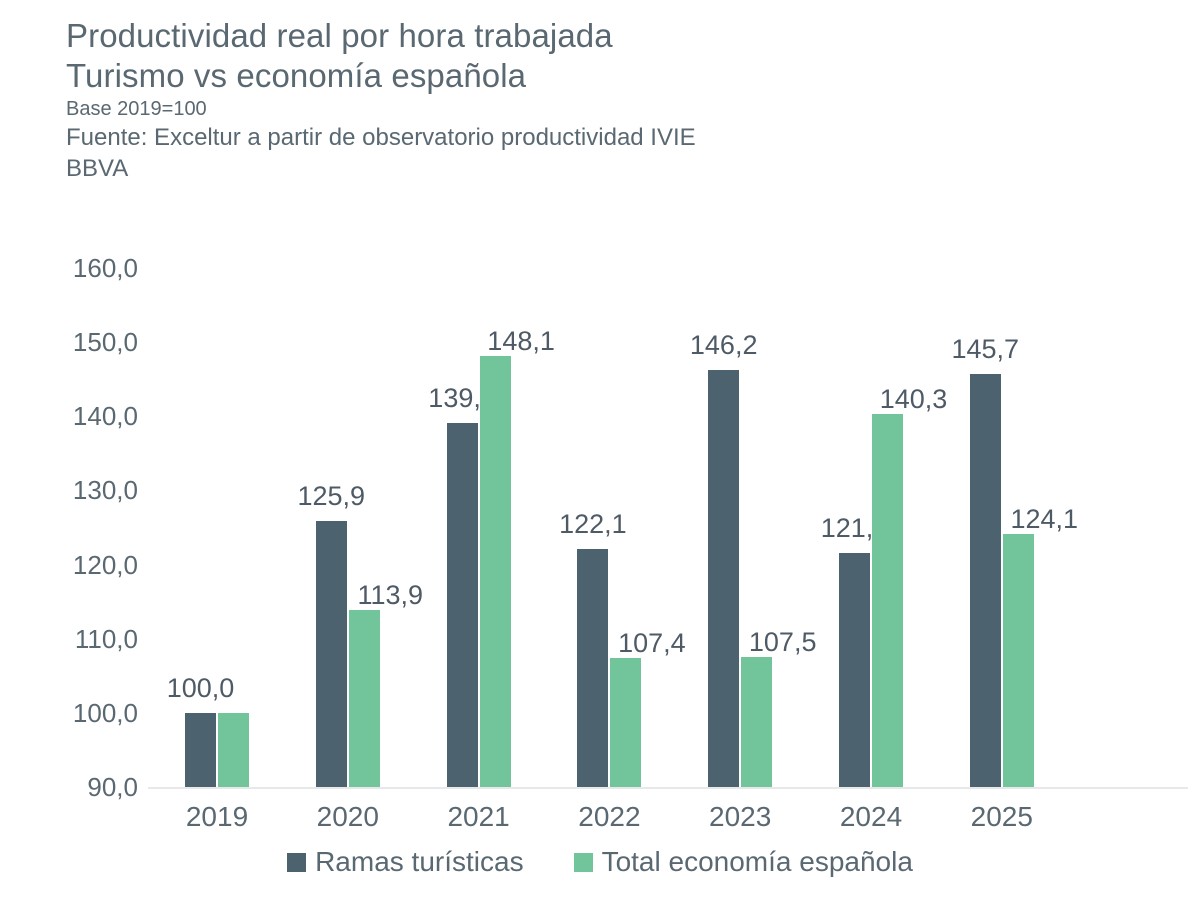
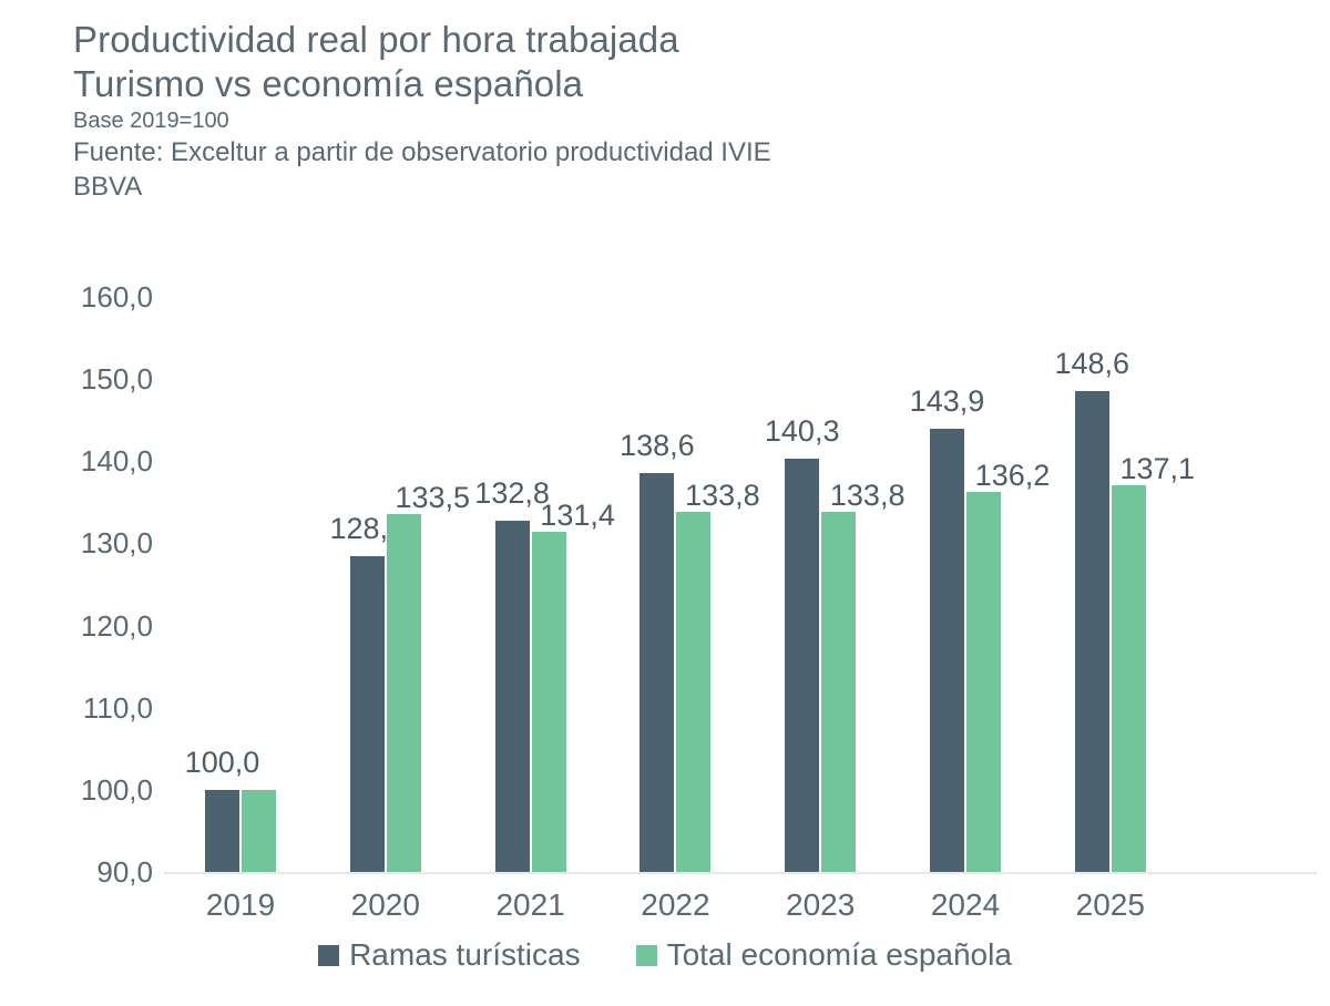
Ramas turísticas/2020: 125,9 -> 128,5
Total economía española/2020: 113,9 -> 133,5
Ramas turísticas/2021: 139,1 -> 132,8
Total economía española/2021: 148,1 -> 131,4
Ramas turísticas/2022: 122,1 -> 138,6
Total economía española/2022: 107,4 -> 133,8
Ramas turísticas/2023: 146,2 -> 140,3
Total economía española/2023: 107,5 -> 133,8
Ramas turísticas/2024: 121,6 -> 143,9
Total economía española/2024: 140,3 -> 136,2
Ramas turísticas/2025: 145,7 -> 148,6
Total economía española/2025: 124,1 -> 137,1
